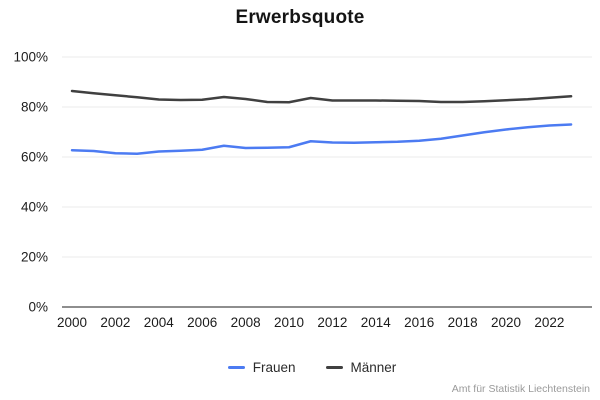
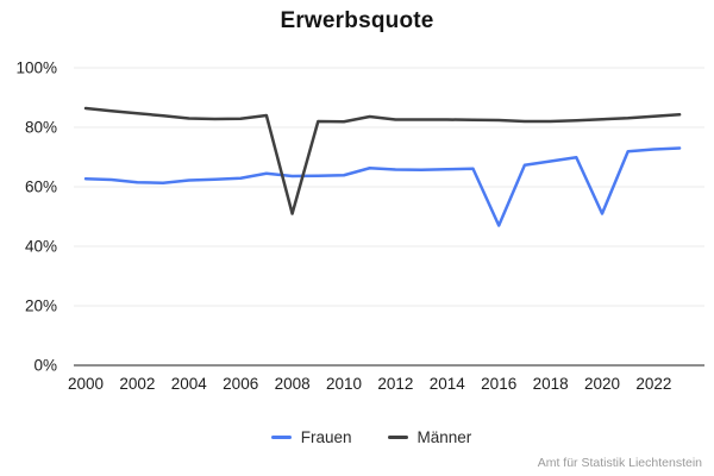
Männer/2008: 83% -> 51%
Frauen/2016: 66% -> 47%
Frauen/2020: 71% -> 51%
